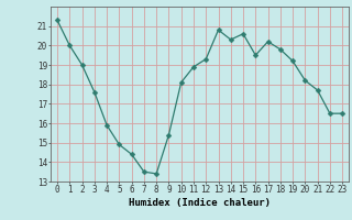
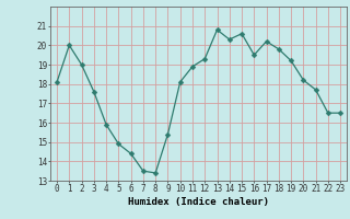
0: 21.3 -> 18.1
